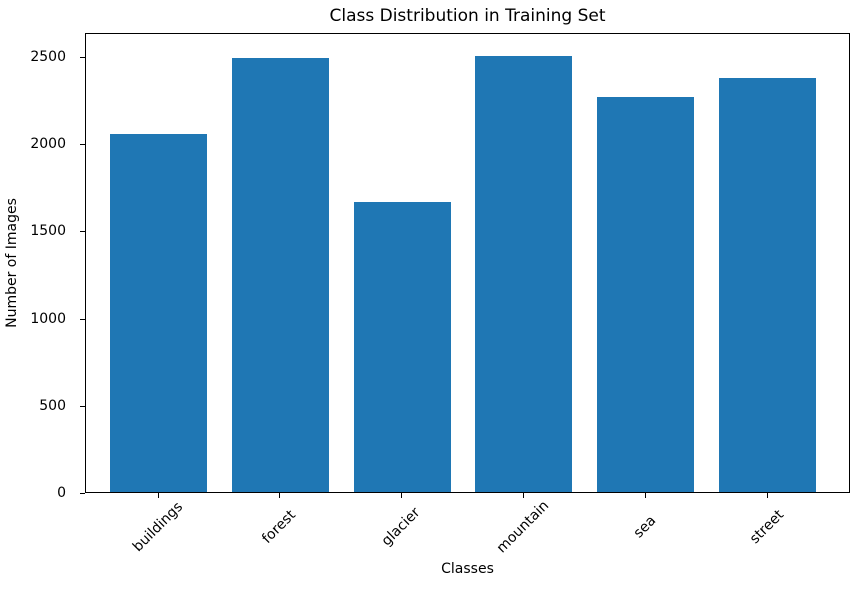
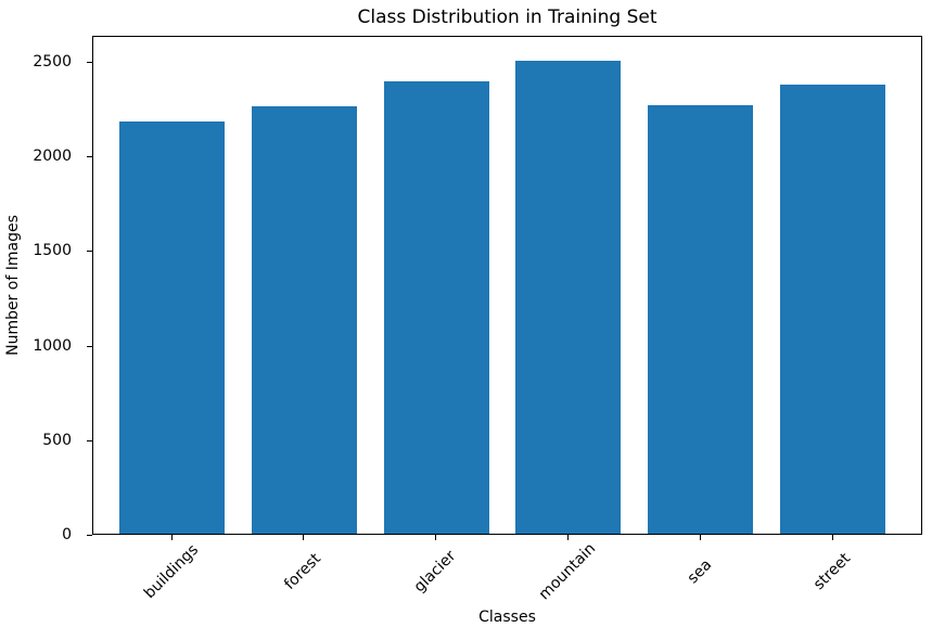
buildings: 2060 -> 2190
forest: 2500 -> 2270
glacier: 1670 -> 2400
